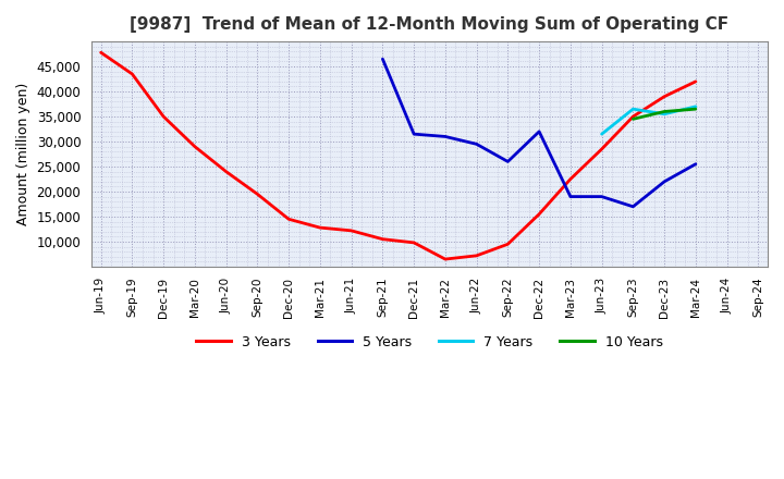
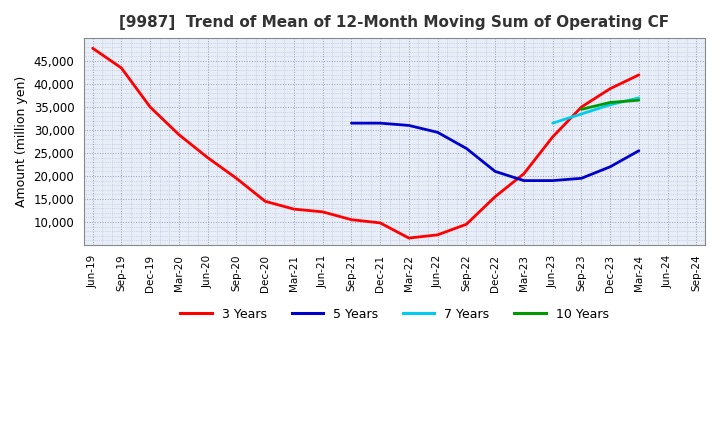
5 Years/Sep-21: 46,500 -> 31,500
5 Years/Dec-22: 32,000 -> 21,000
3 Years/Mar-23: 22,500 -> 20,500
5 Years/Sep-23: 17,000 -> 19,500
7 Years/Sep-23: 36,500 -> 33,500
